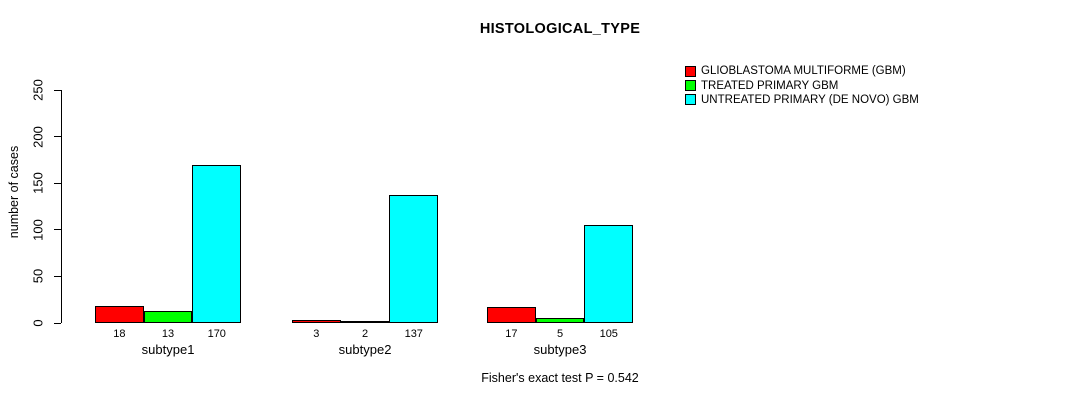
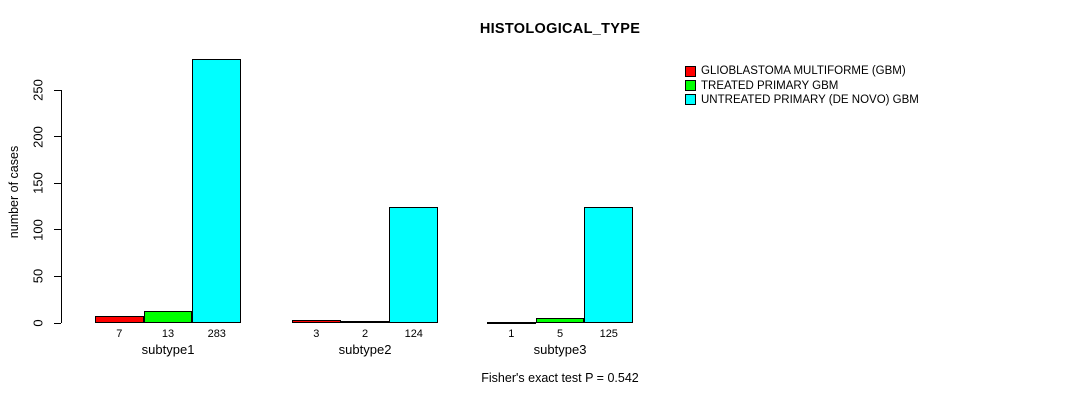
GLIOBLASTOMA MULTIFORME (GBM)/subtype1: 18 -> 7
UNTREATED PRIMARY (DE NOVO) GBM/subtype1: 170 -> 283
UNTREATED PRIMARY (DE NOVO) GBM/subtype2: 137 -> 124
GLIOBLASTOMA MULTIFORME (GBM)/subtype3: 17 -> 1
UNTREATED PRIMARY (DE NOVO) GBM/subtype3: 105 -> 125
